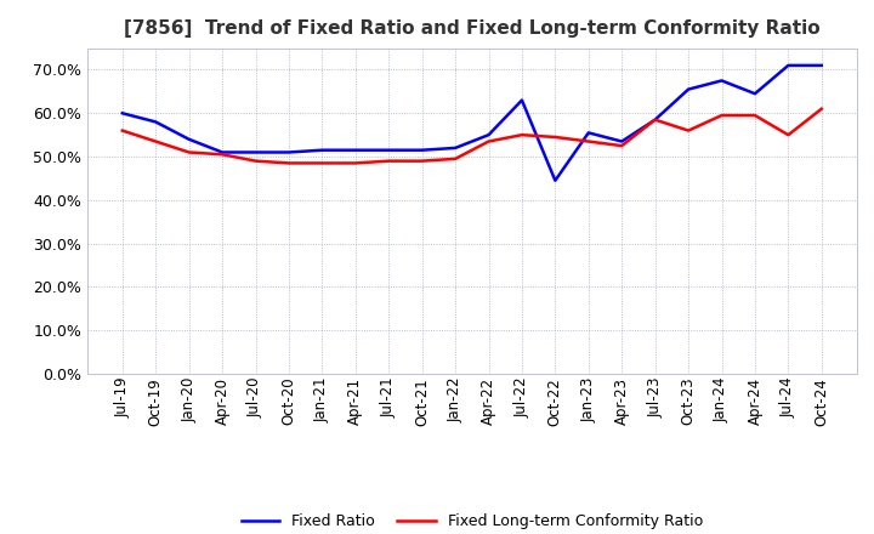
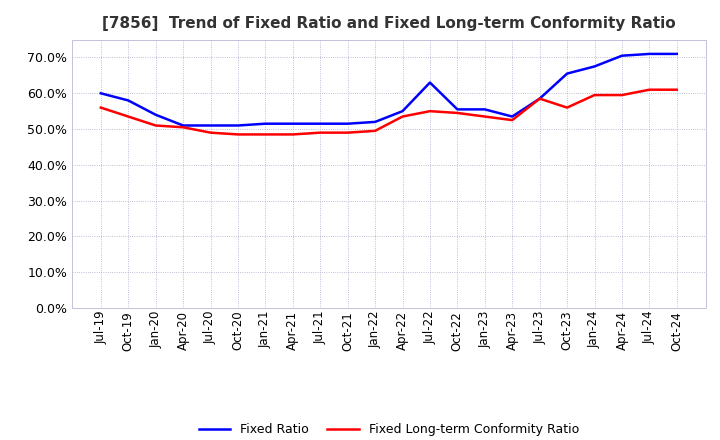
Fixed Ratio/Oct-22: 44.5% -> 55.5%
Fixed Ratio/Apr-24: 64.5% -> 70.5%
Fixed Long-term Conformity Ratio/Jul-24: 55.0% -> 61.0%
